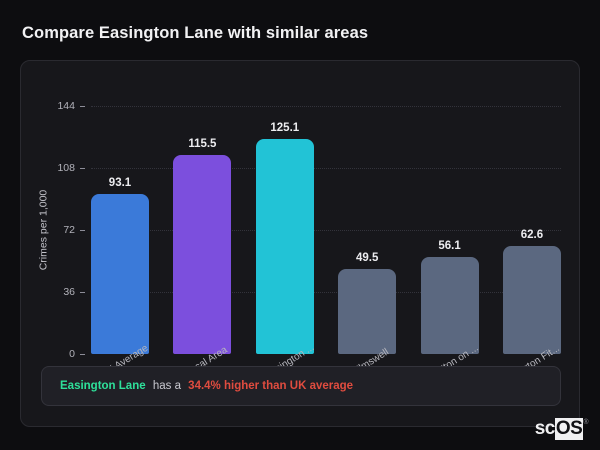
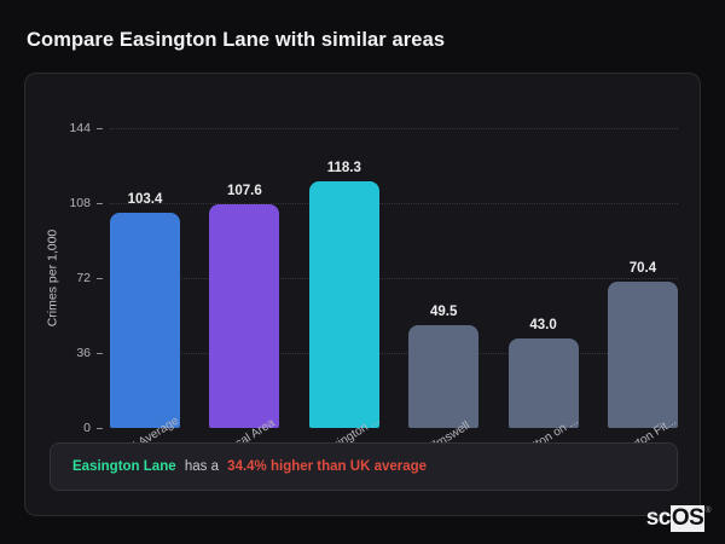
UK Average: 93.1 -> 103.4
Local Area: 115.5 -> 107.6
Easington ...: 125.1 -> 118.3
Sutton on ...: 56.1 -> 43.0
Norton Fit...: 62.6 -> 70.4
